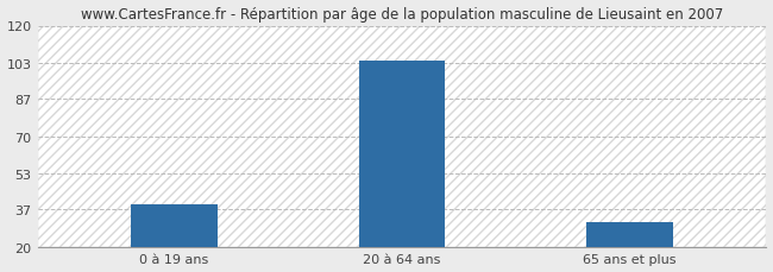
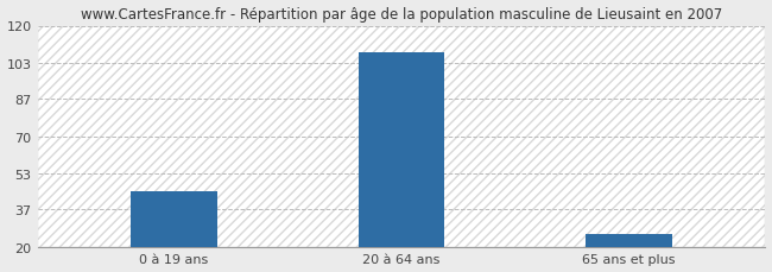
0 à 19 ans: 39 -> 45
20 à 64 ans: 104 -> 108
65 ans et plus: 31 -> 26
